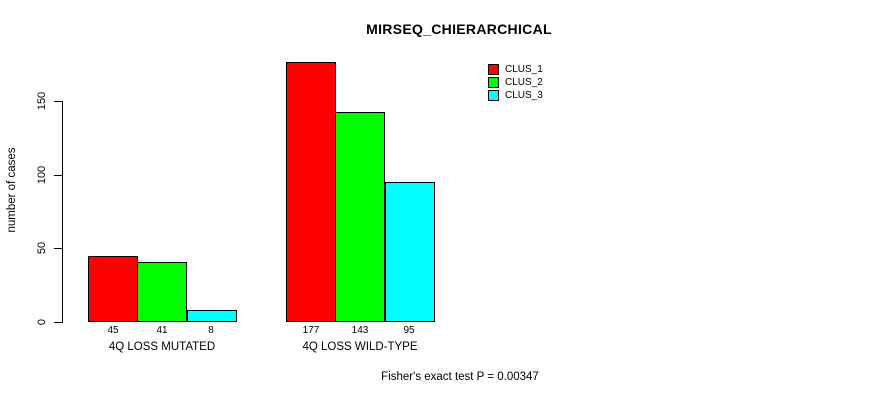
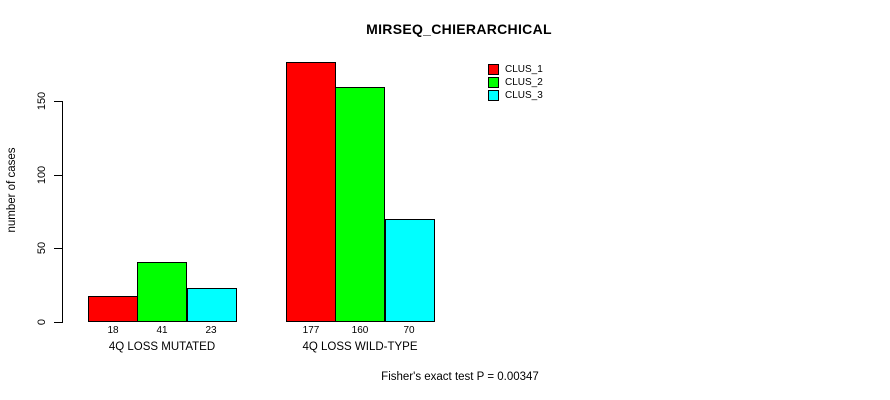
CLUS_1/4Q LOSS MUTATED: 45 -> 18
CLUS_3/4Q LOSS MUTATED: 8 -> 23
CLUS_2/4Q LOSS WILD-TYPE: 143 -> 160
CLUS_3/4Q LOSS WILD-TYPE: 95 -> 70
